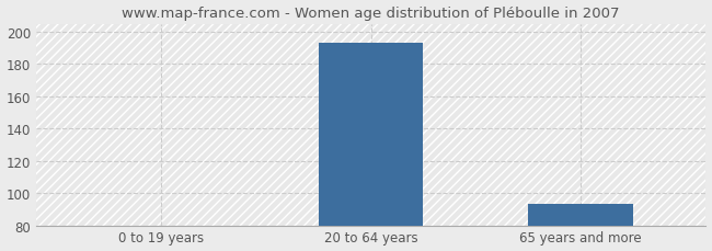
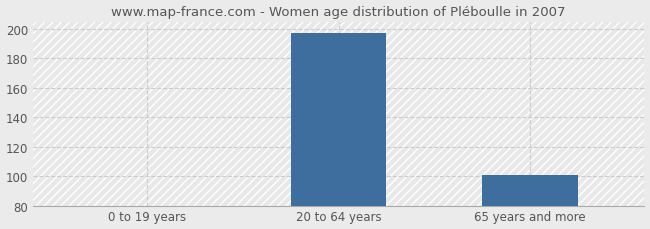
20 to 64 years: 193 -> 197
65 years and more: 93 -> 101
